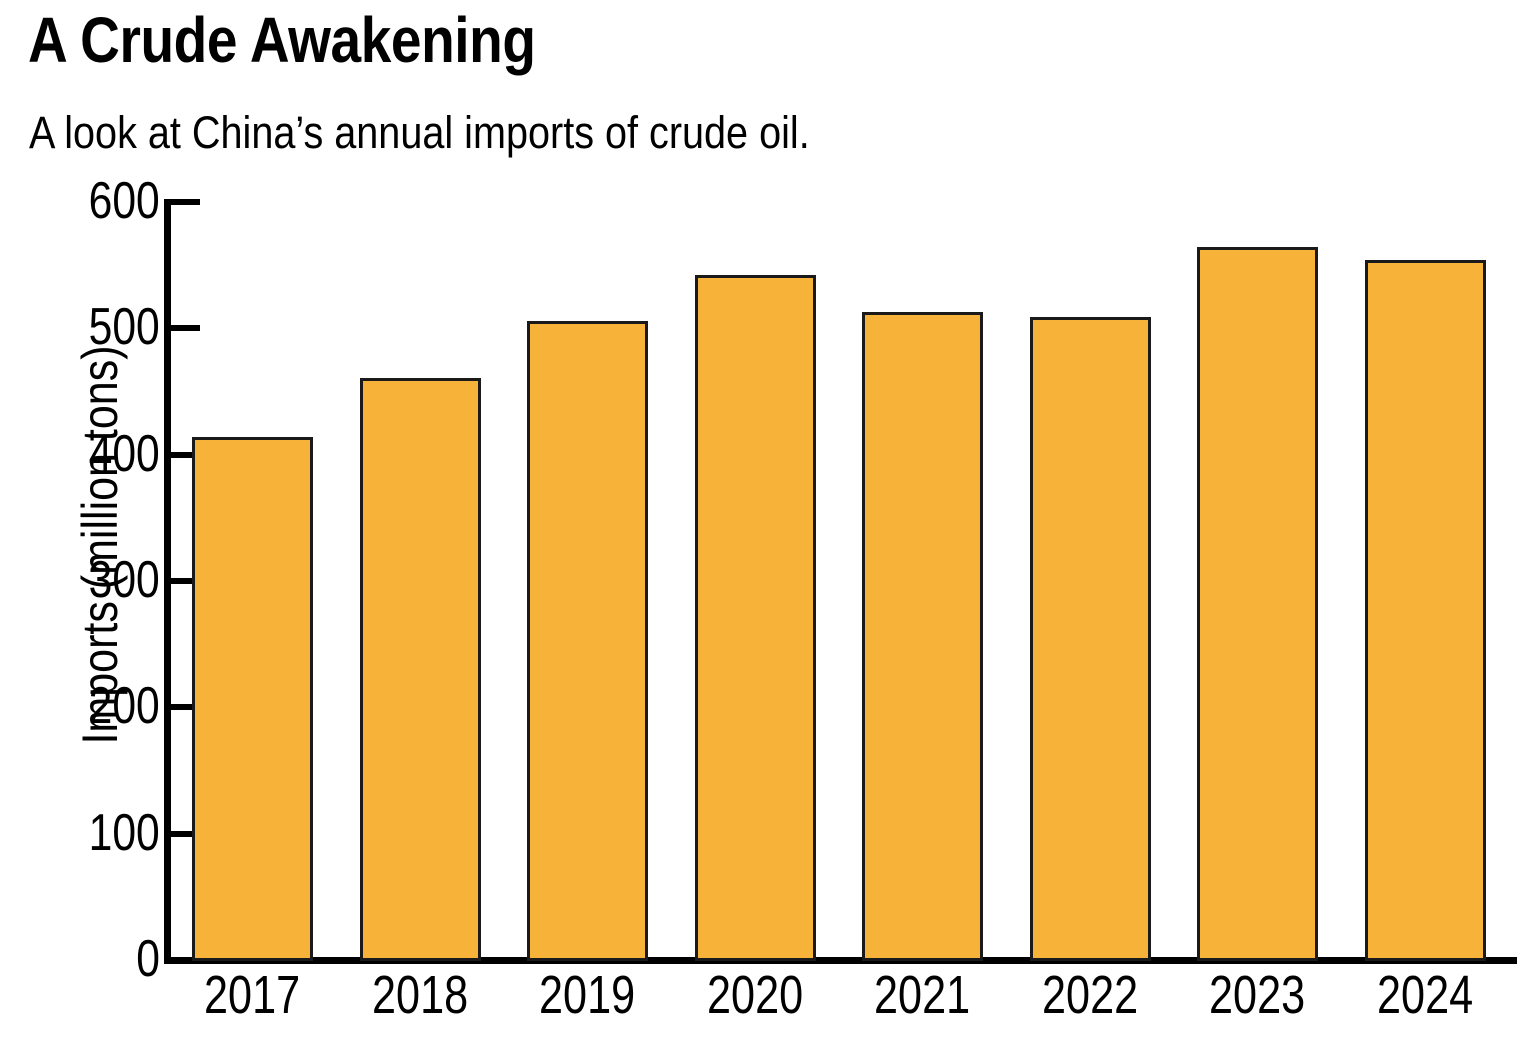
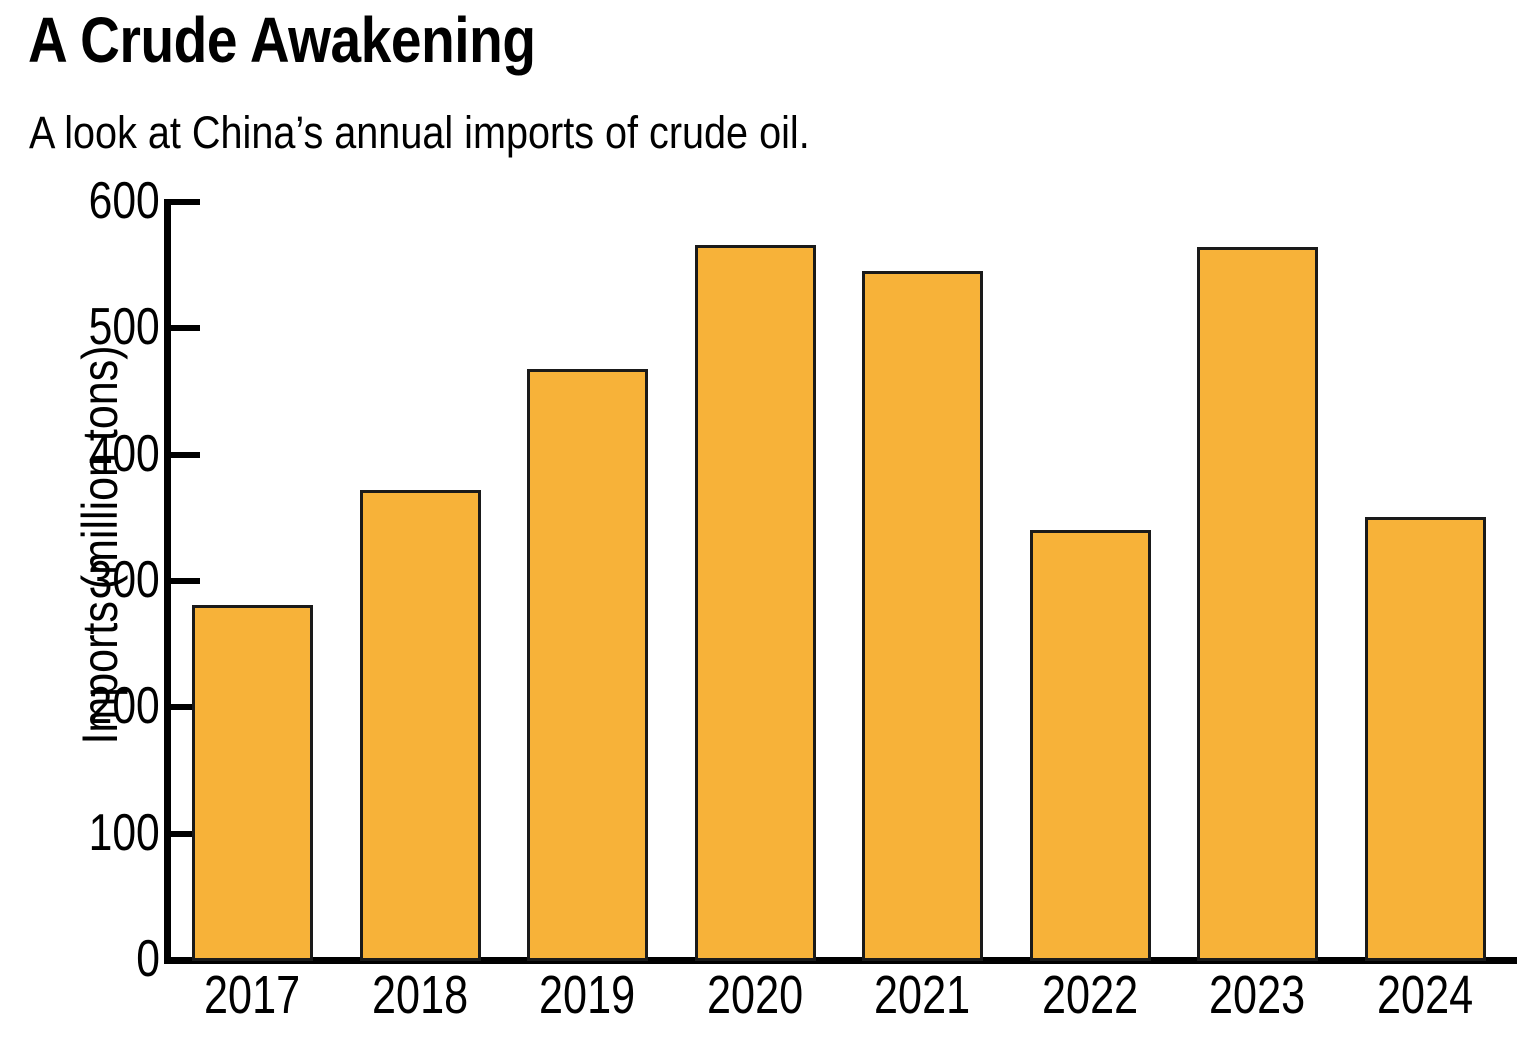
2017: 414 -> 281
2018: 461 -> 372
2019: 506 -> 468
2020: 542 -> 566
2021: 513 -> 545
2022: 509 -> 340
2024: 554 -> 351
